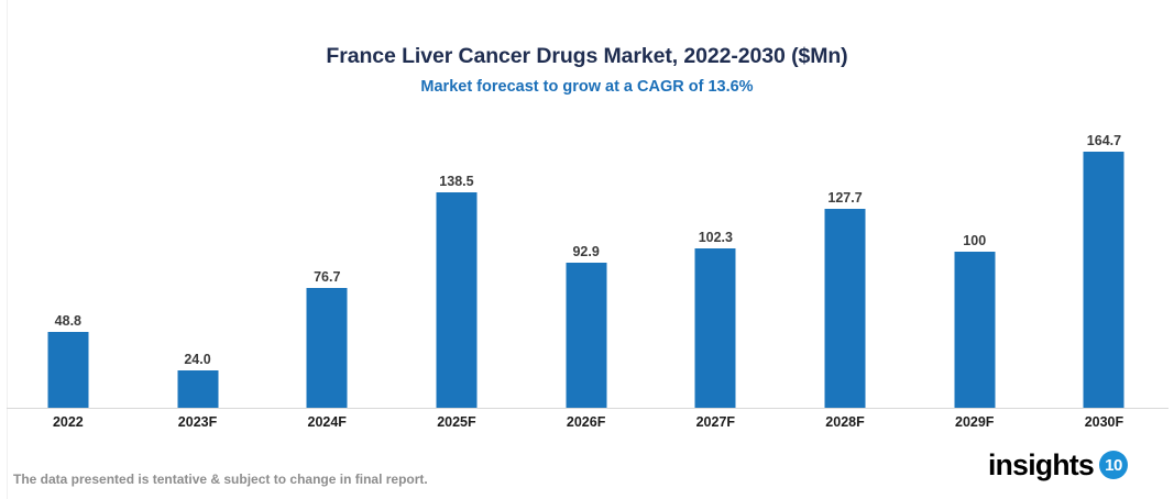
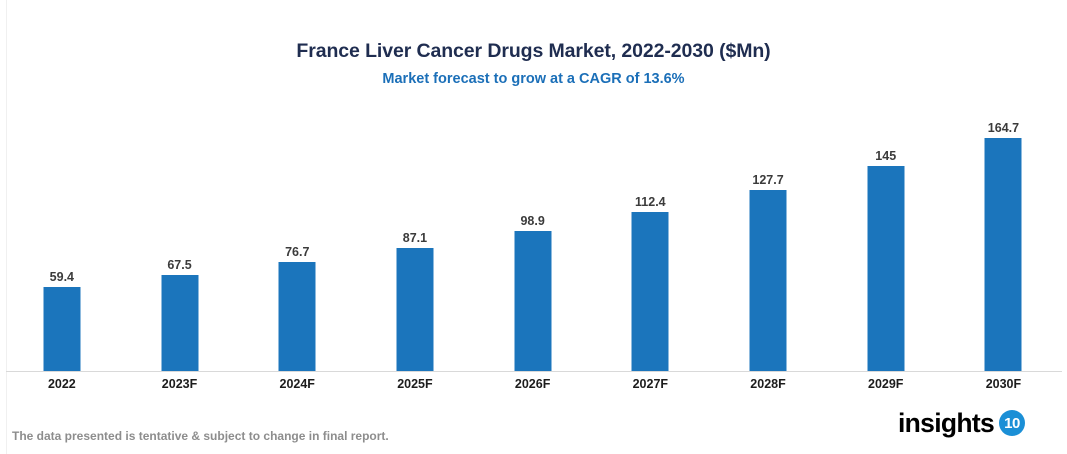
2022: 48.8 -> 59.4
2023F: 24.0 -> 67.5
2025F: 138.5 -> 87.1
2026F: 92.9 -> 98.9
2027F: 102.3 -> 112.4
2029F: 100 -> 145
